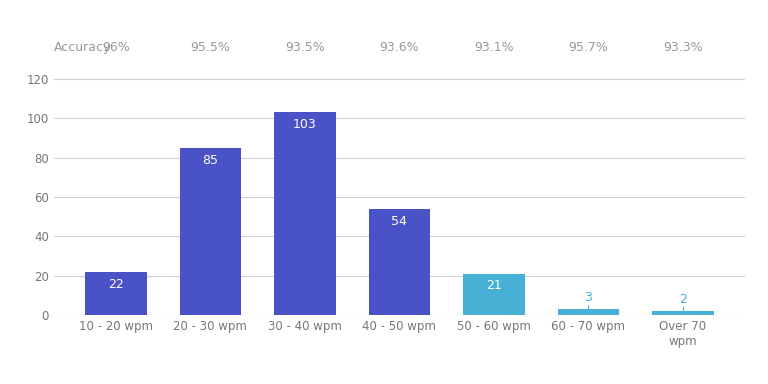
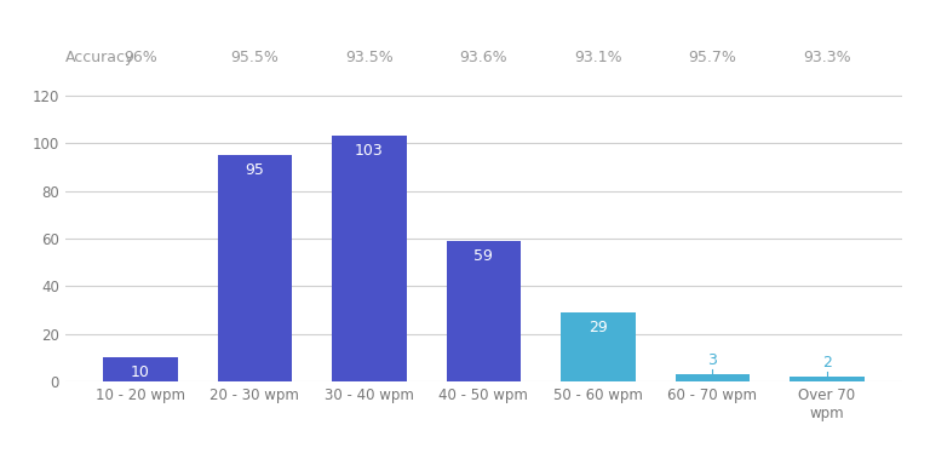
10 - 20 wpm: 22 -> 10
20 - 30 wpm: 85 -> 95
40 - 50 wpm: 54 -> 59
50 - 60 wpm: 21 -> 29
